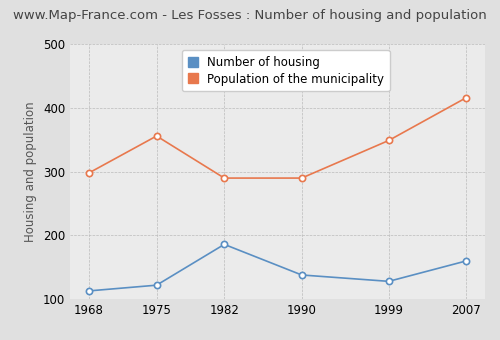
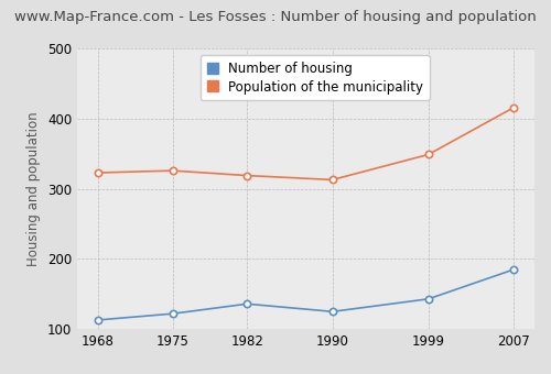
Population of the municipality/1968: 298 -> 323
Population of the municipality/1975: 356 -> 326
Number of housing/1982: 186 -> 136
Population of the municipality/1982: 290 -> 319
Number of housing/1990: 138 -> 125
Population of the municipality/1990: 290 -> 313
Number of housing/1999: 128 -> 143
Number of housing/2007: 160 -> 185
